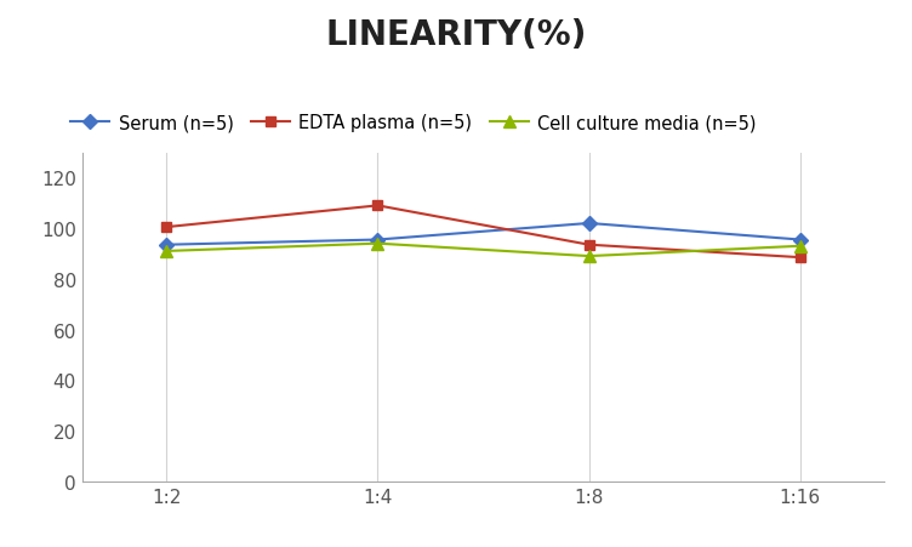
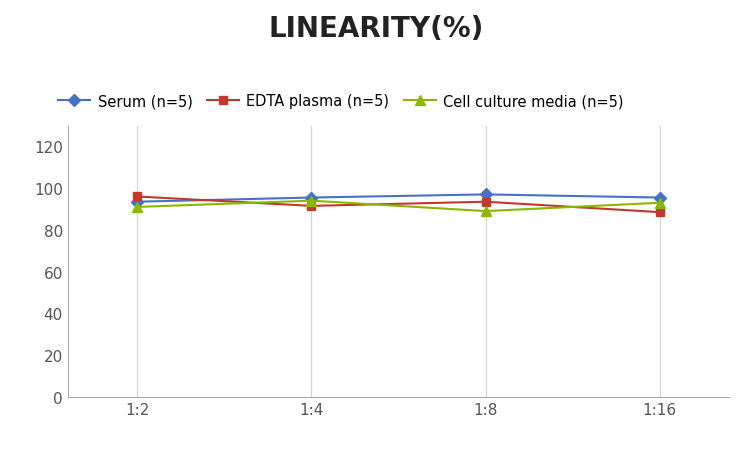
EDTA plasma (n=5)/1:2: 100.5 -> 96.0
EDTA plasma (n=5)/1:4: 109.0 -> 91.5
Serum (n=5)/1:8: 102.0 -> 97.0
